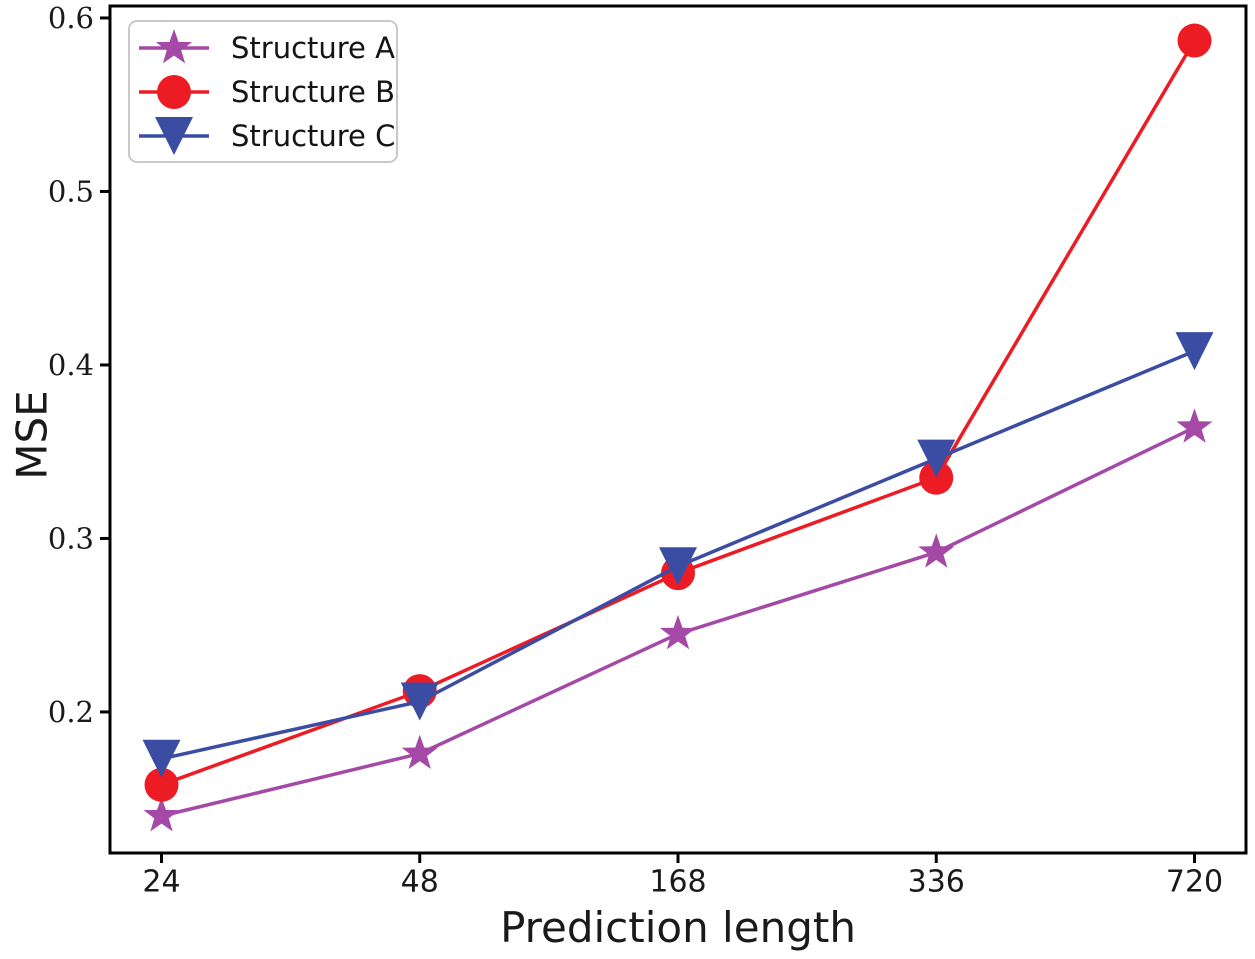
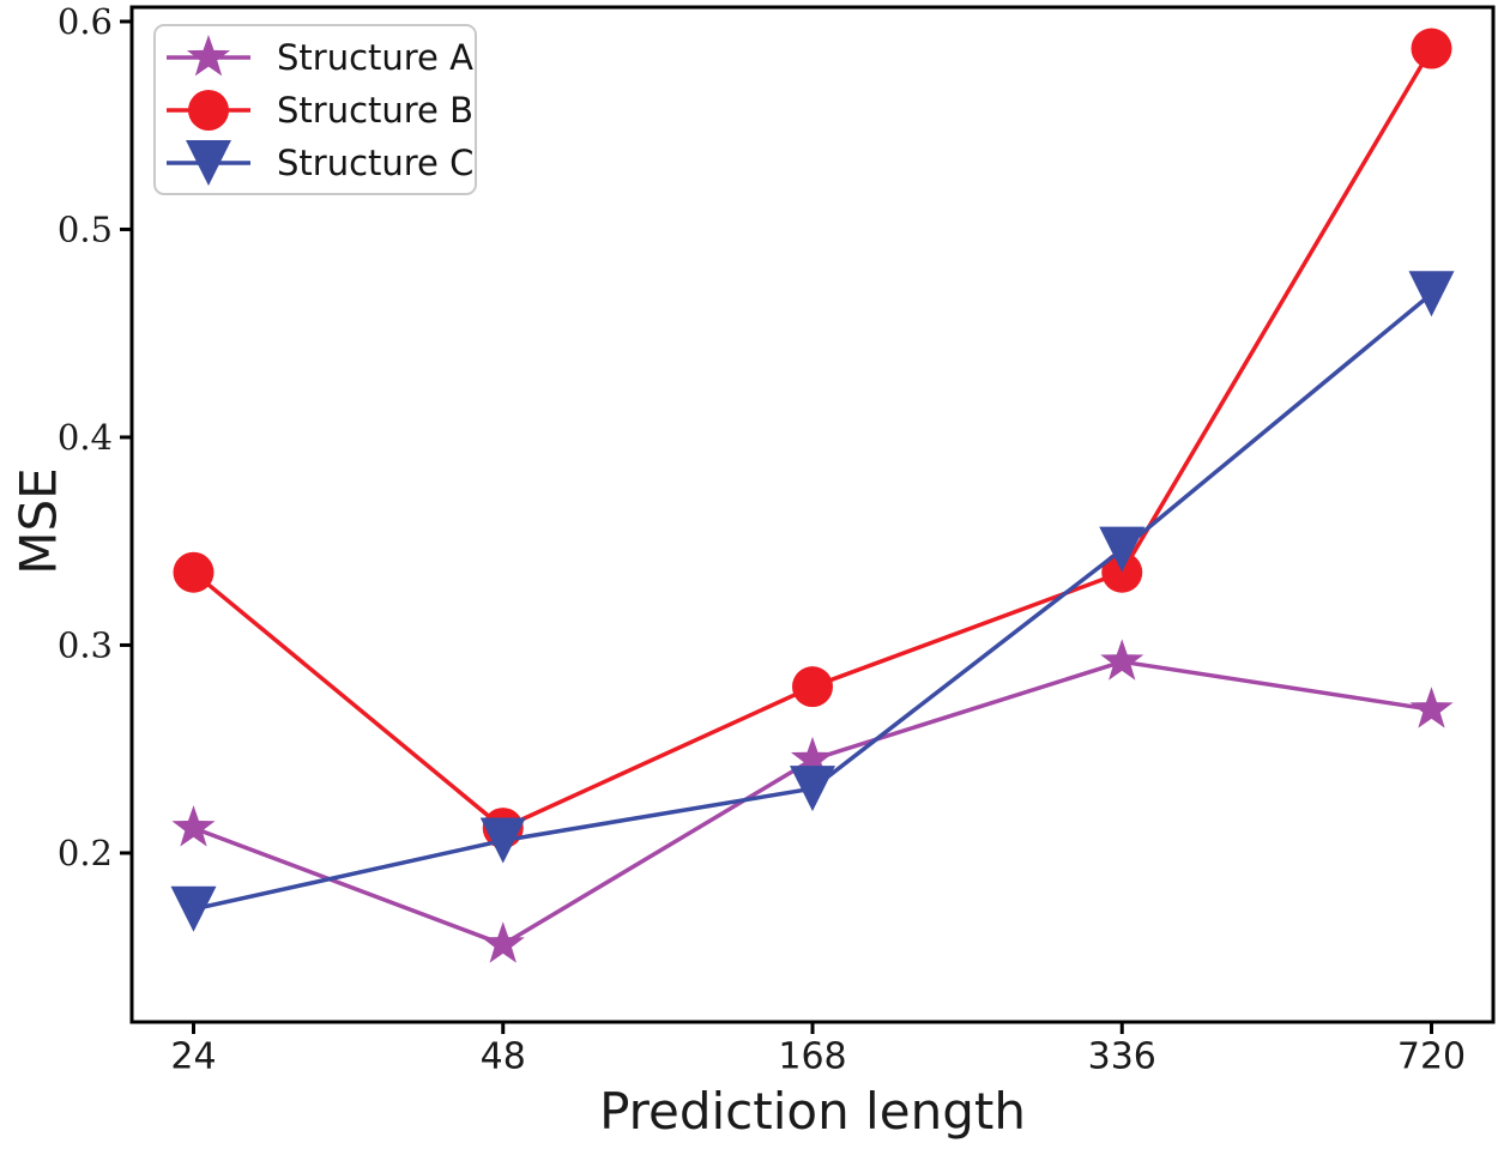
Structure A/24: 0.140 -> 0.212
Structure B/24: 0.158 -> 0.335
Structure A/48: 0.176 -> 0.156
Structure C/168: 0.284 -> 0.231
Structure A/720: 0.364 -> 0.269
Structure C/720: 0.408 -> 0.469
